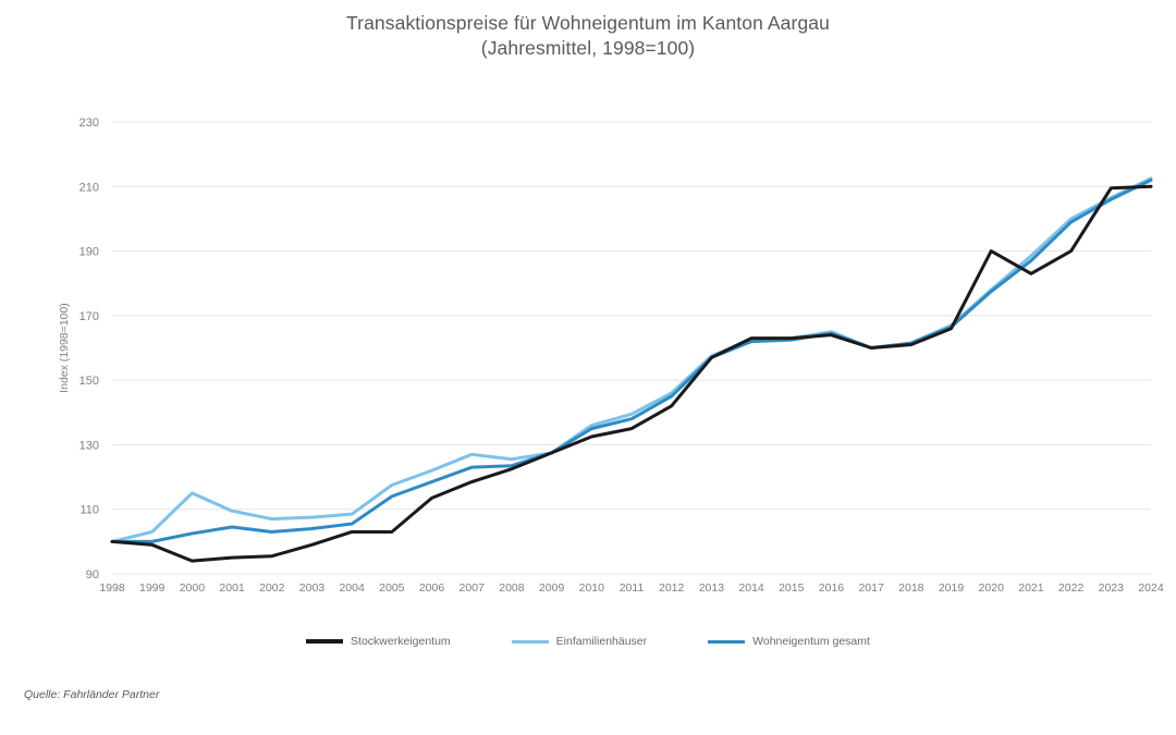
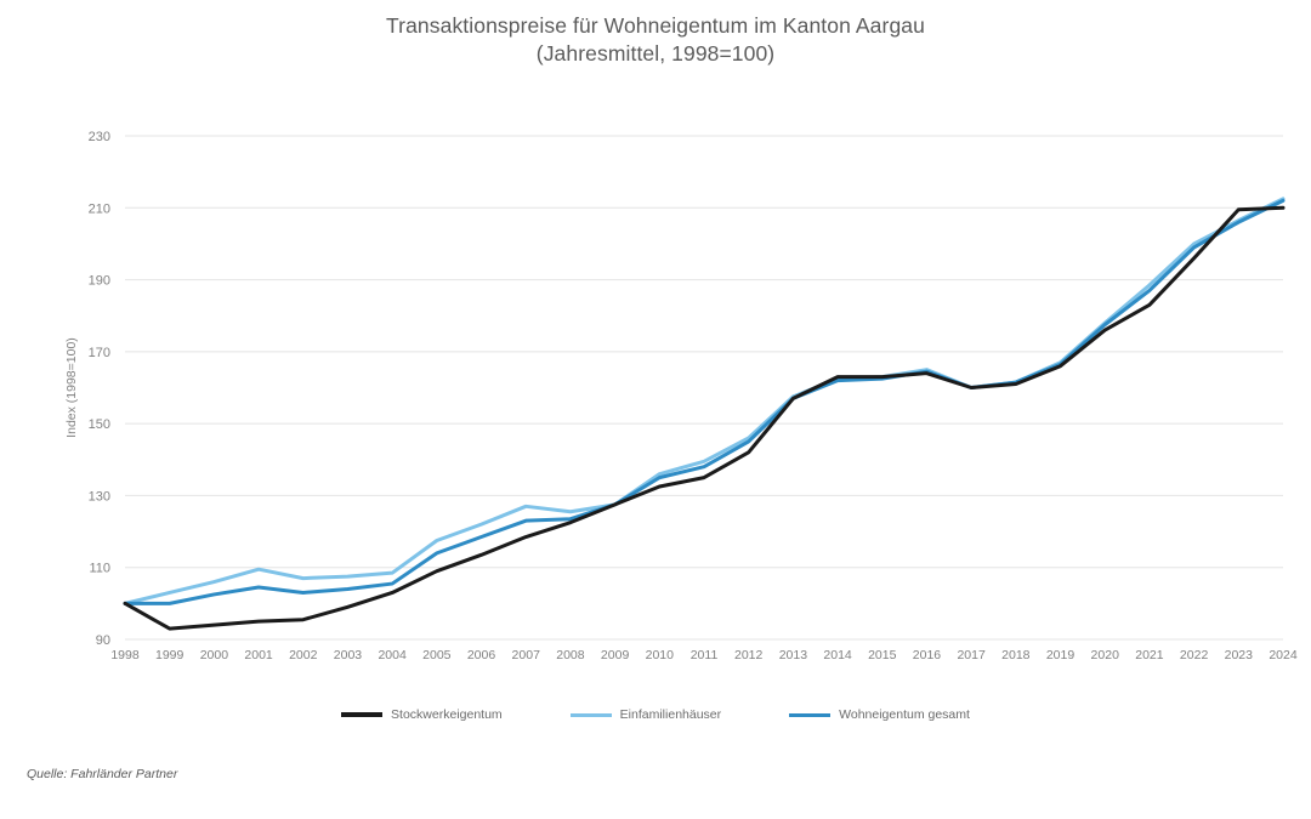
Stockwerkeigentum/1999: 99 -> 93
Einfamilienhäuser/2000: 115 -> 106
Stockwerkeigentum/2005: 103 -> 109
Stockwerkeigentum/2020: 190 -> 176
Stockwerkeigentum/2022: 190 -> 196
